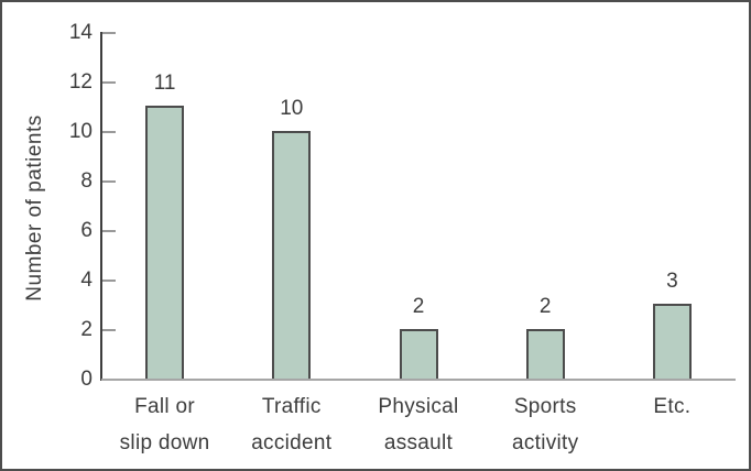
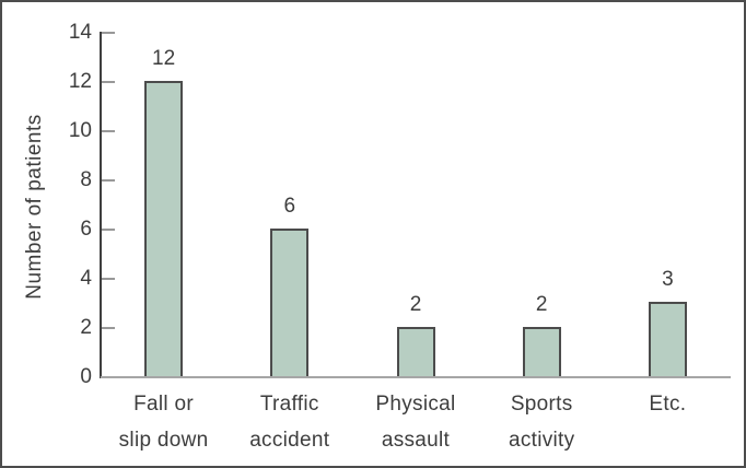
Fall or slip down: 11 -> 12
Traffic accident: 10 -> 6
